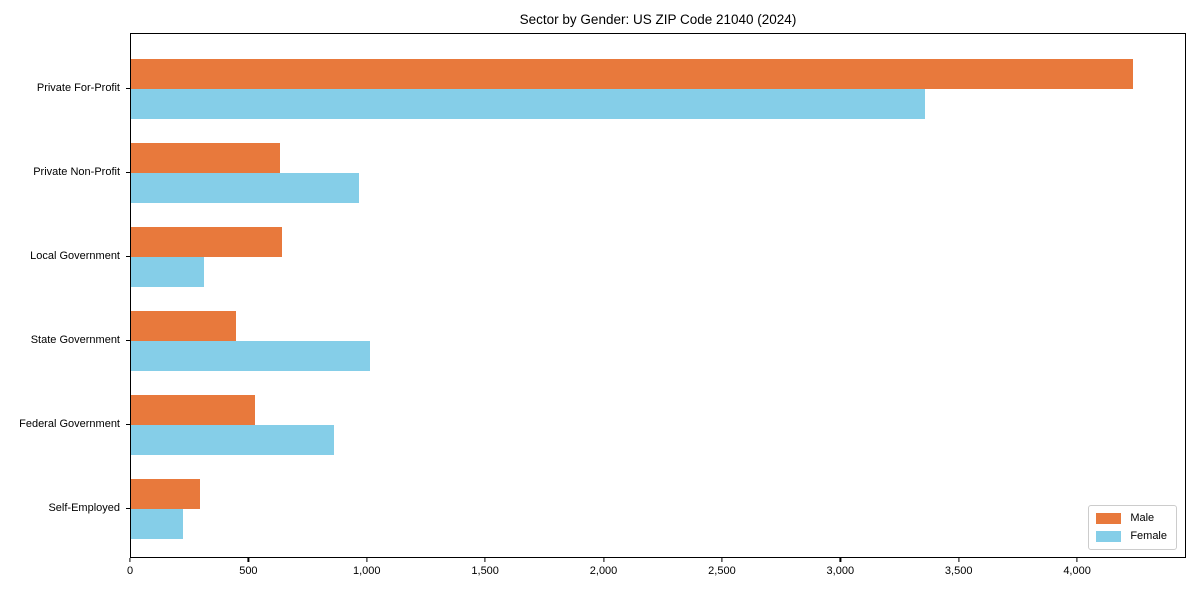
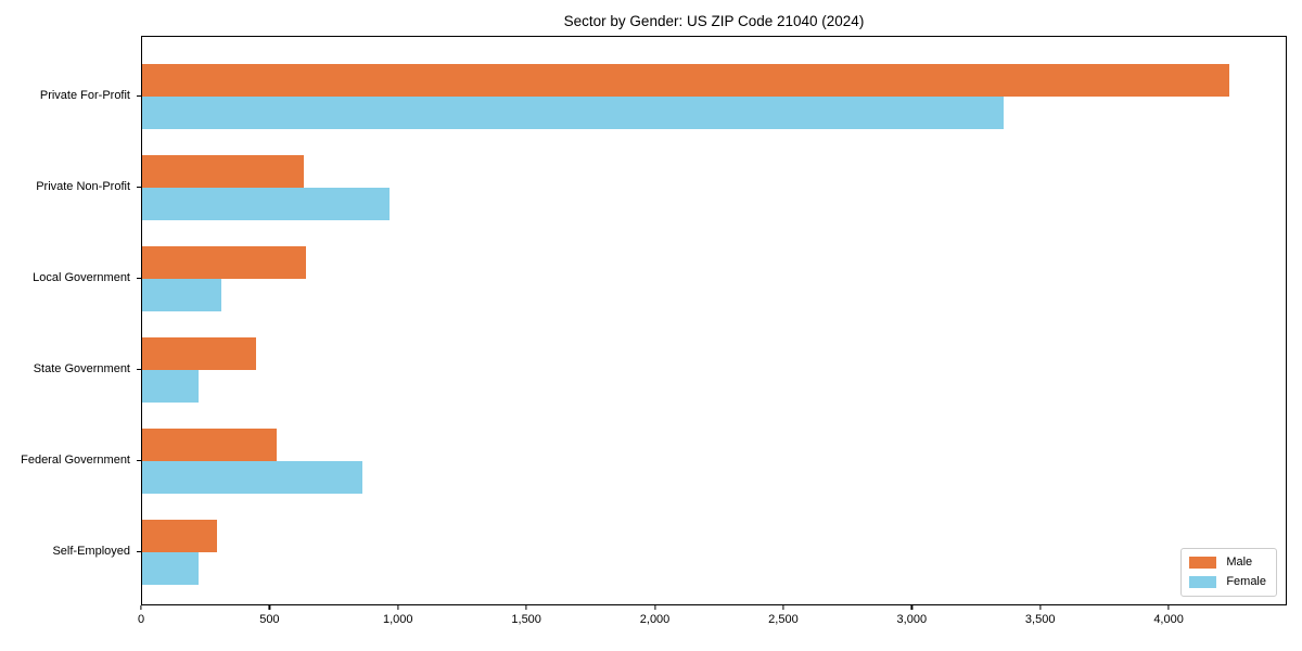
Female/State Government: 1010 -> 220
